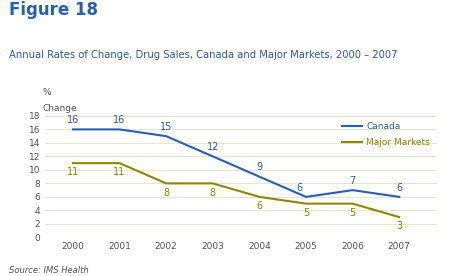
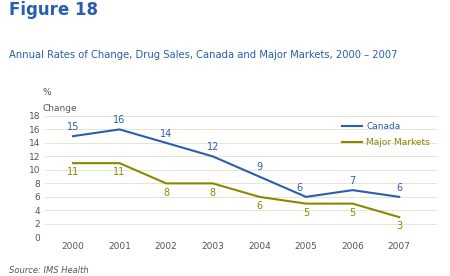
Canada/2000: 16 -> 15
Canada/2002: 15 -> 14
